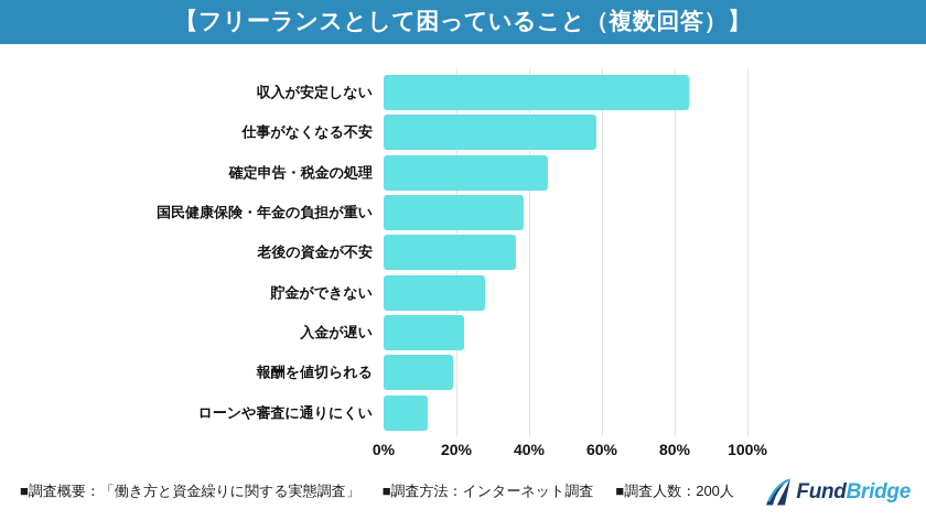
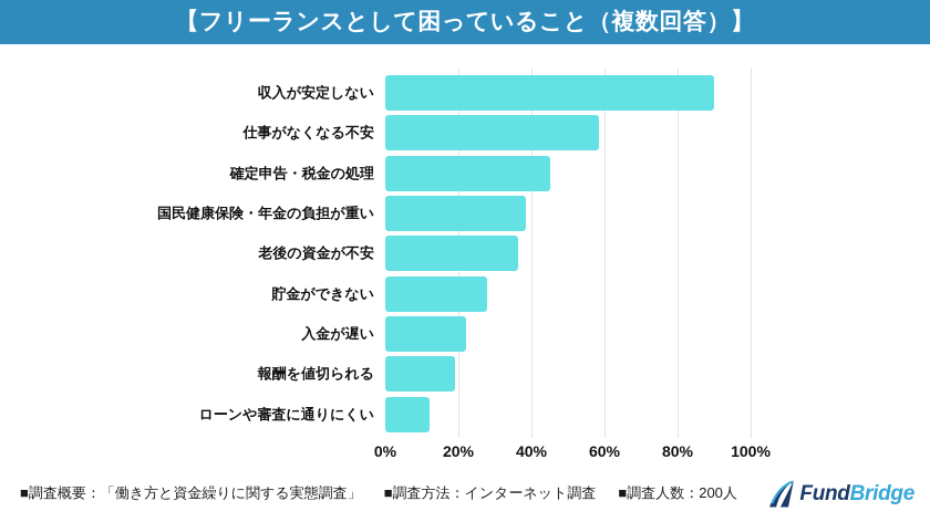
収入が安定しない: 84% -> 90%
